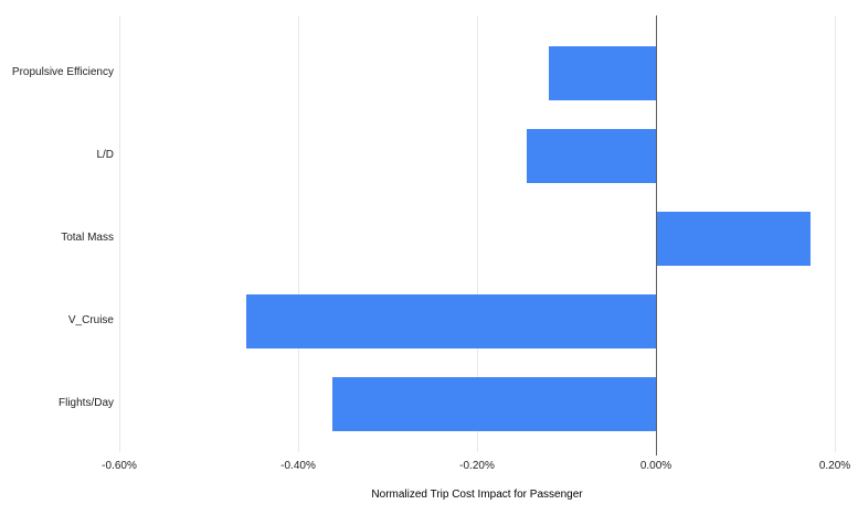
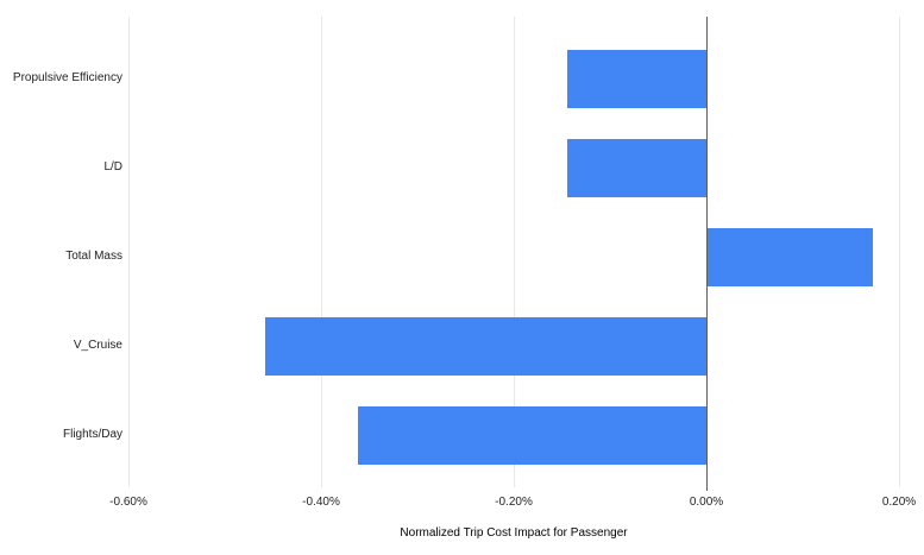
Propulsive Efficiency: -0.12% -> -0.14%
